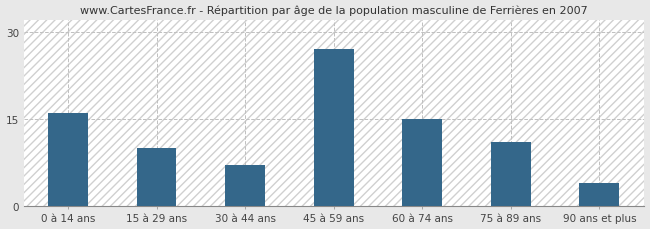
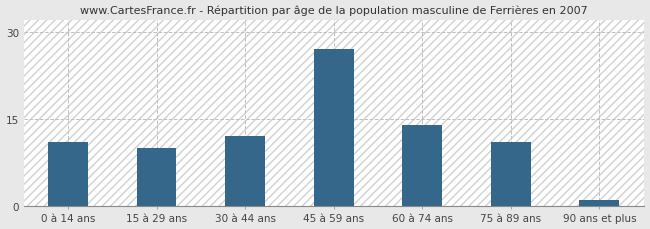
0 à 14 ans: 16 -> 11
30 à 44 ans: 7 -> 12
60 à 74 ans: 15 -> 14
90 ans et plus: 4 -> 1
